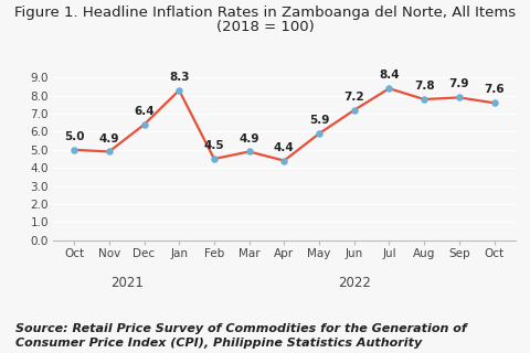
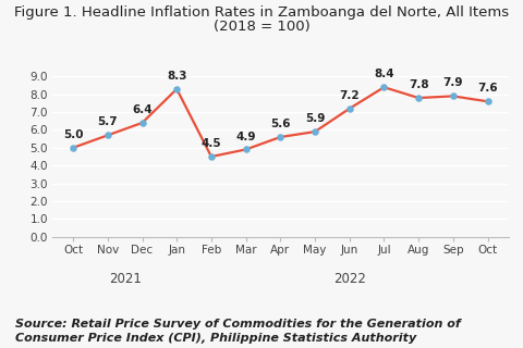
Nov: 4.9 -> 5.7
Apr: 4.4 -> 5.6
